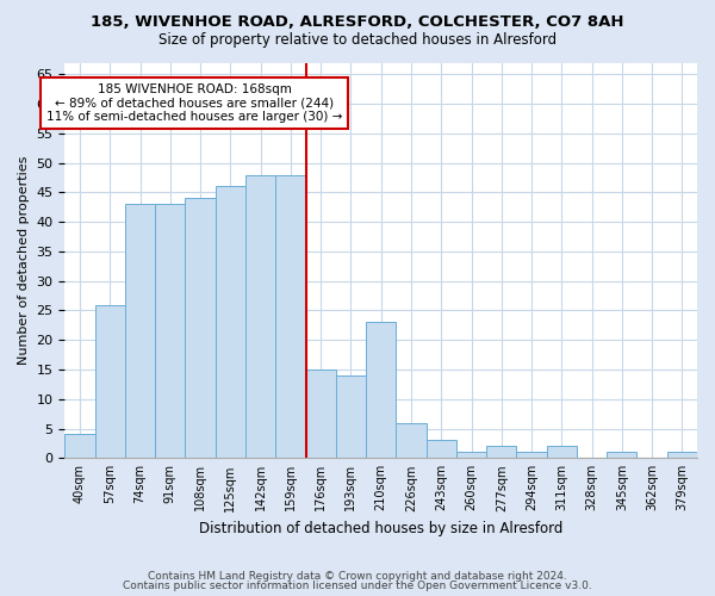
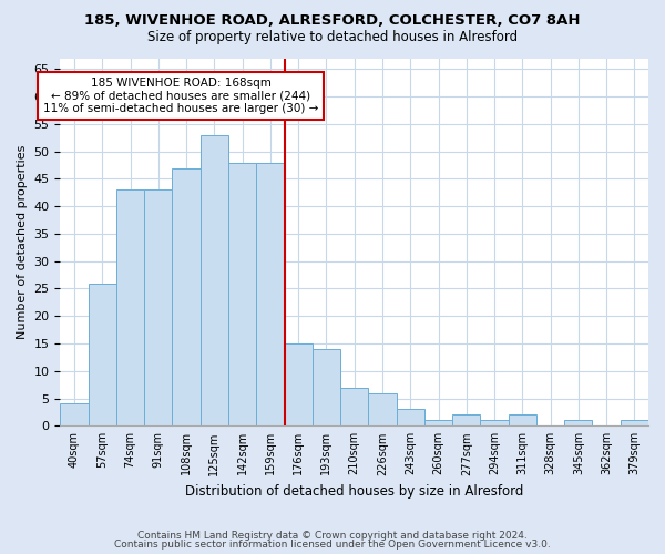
108sqm: 44 -> 47
125sqm: 46 -> 53
210sqm: 23 -> 7
